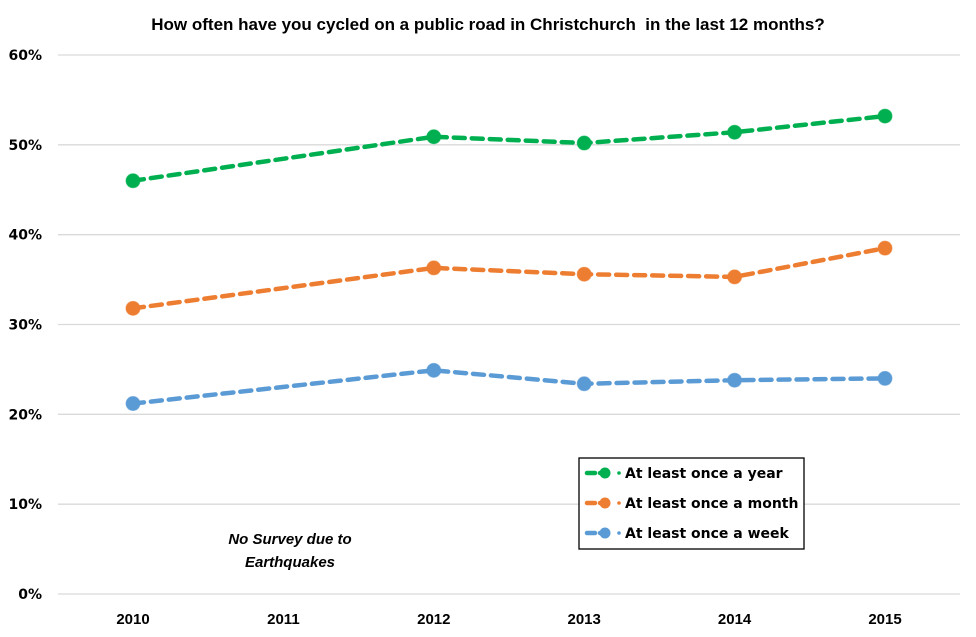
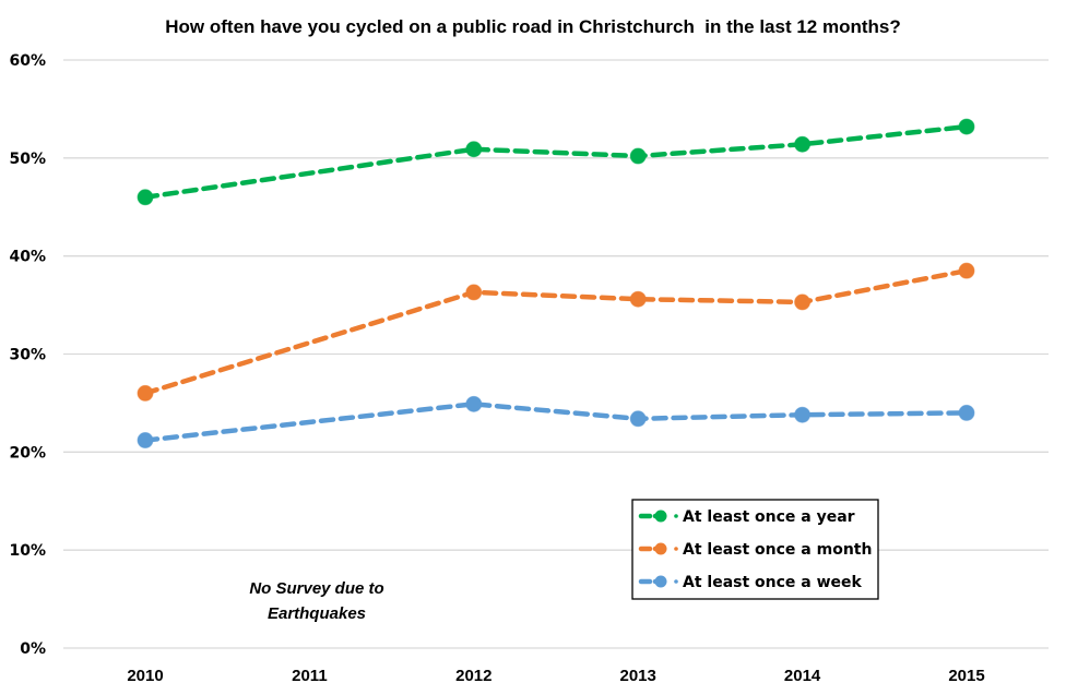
At least once a month/2010: 32% -> 26%
